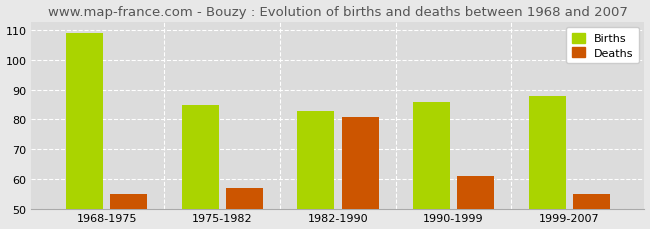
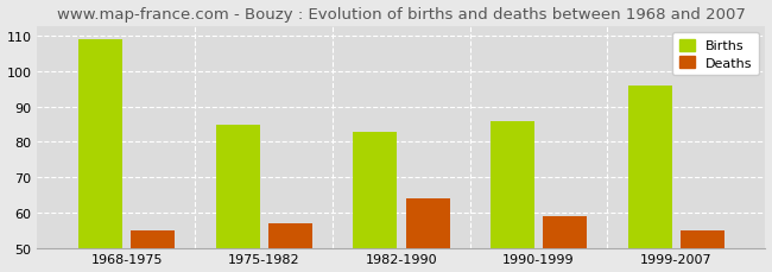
Deaths/1982-1990: 81 -> 64
Deaths/1990-1999: 61 -> 59
Births/1999-2007: 88 -> 96
